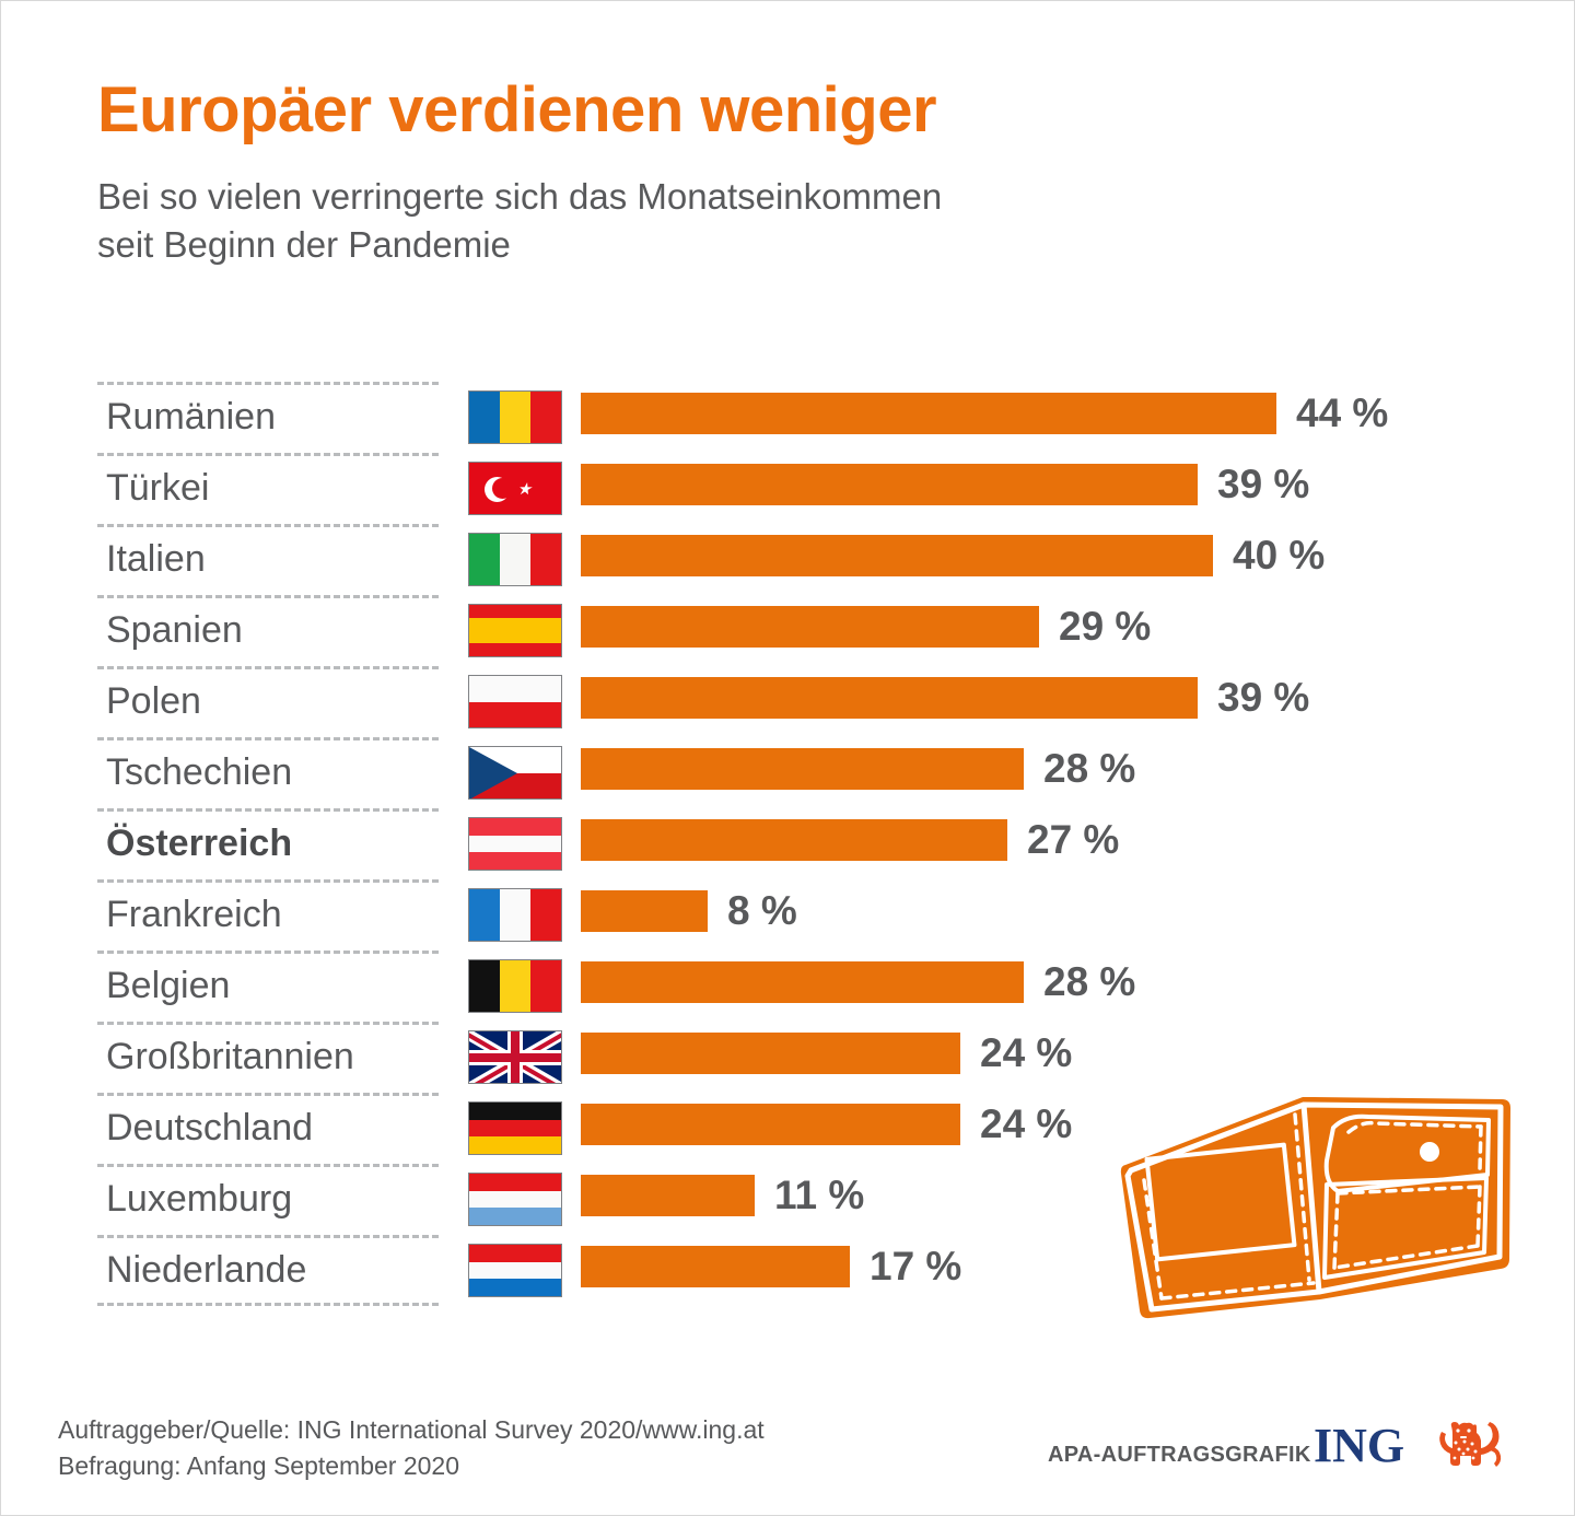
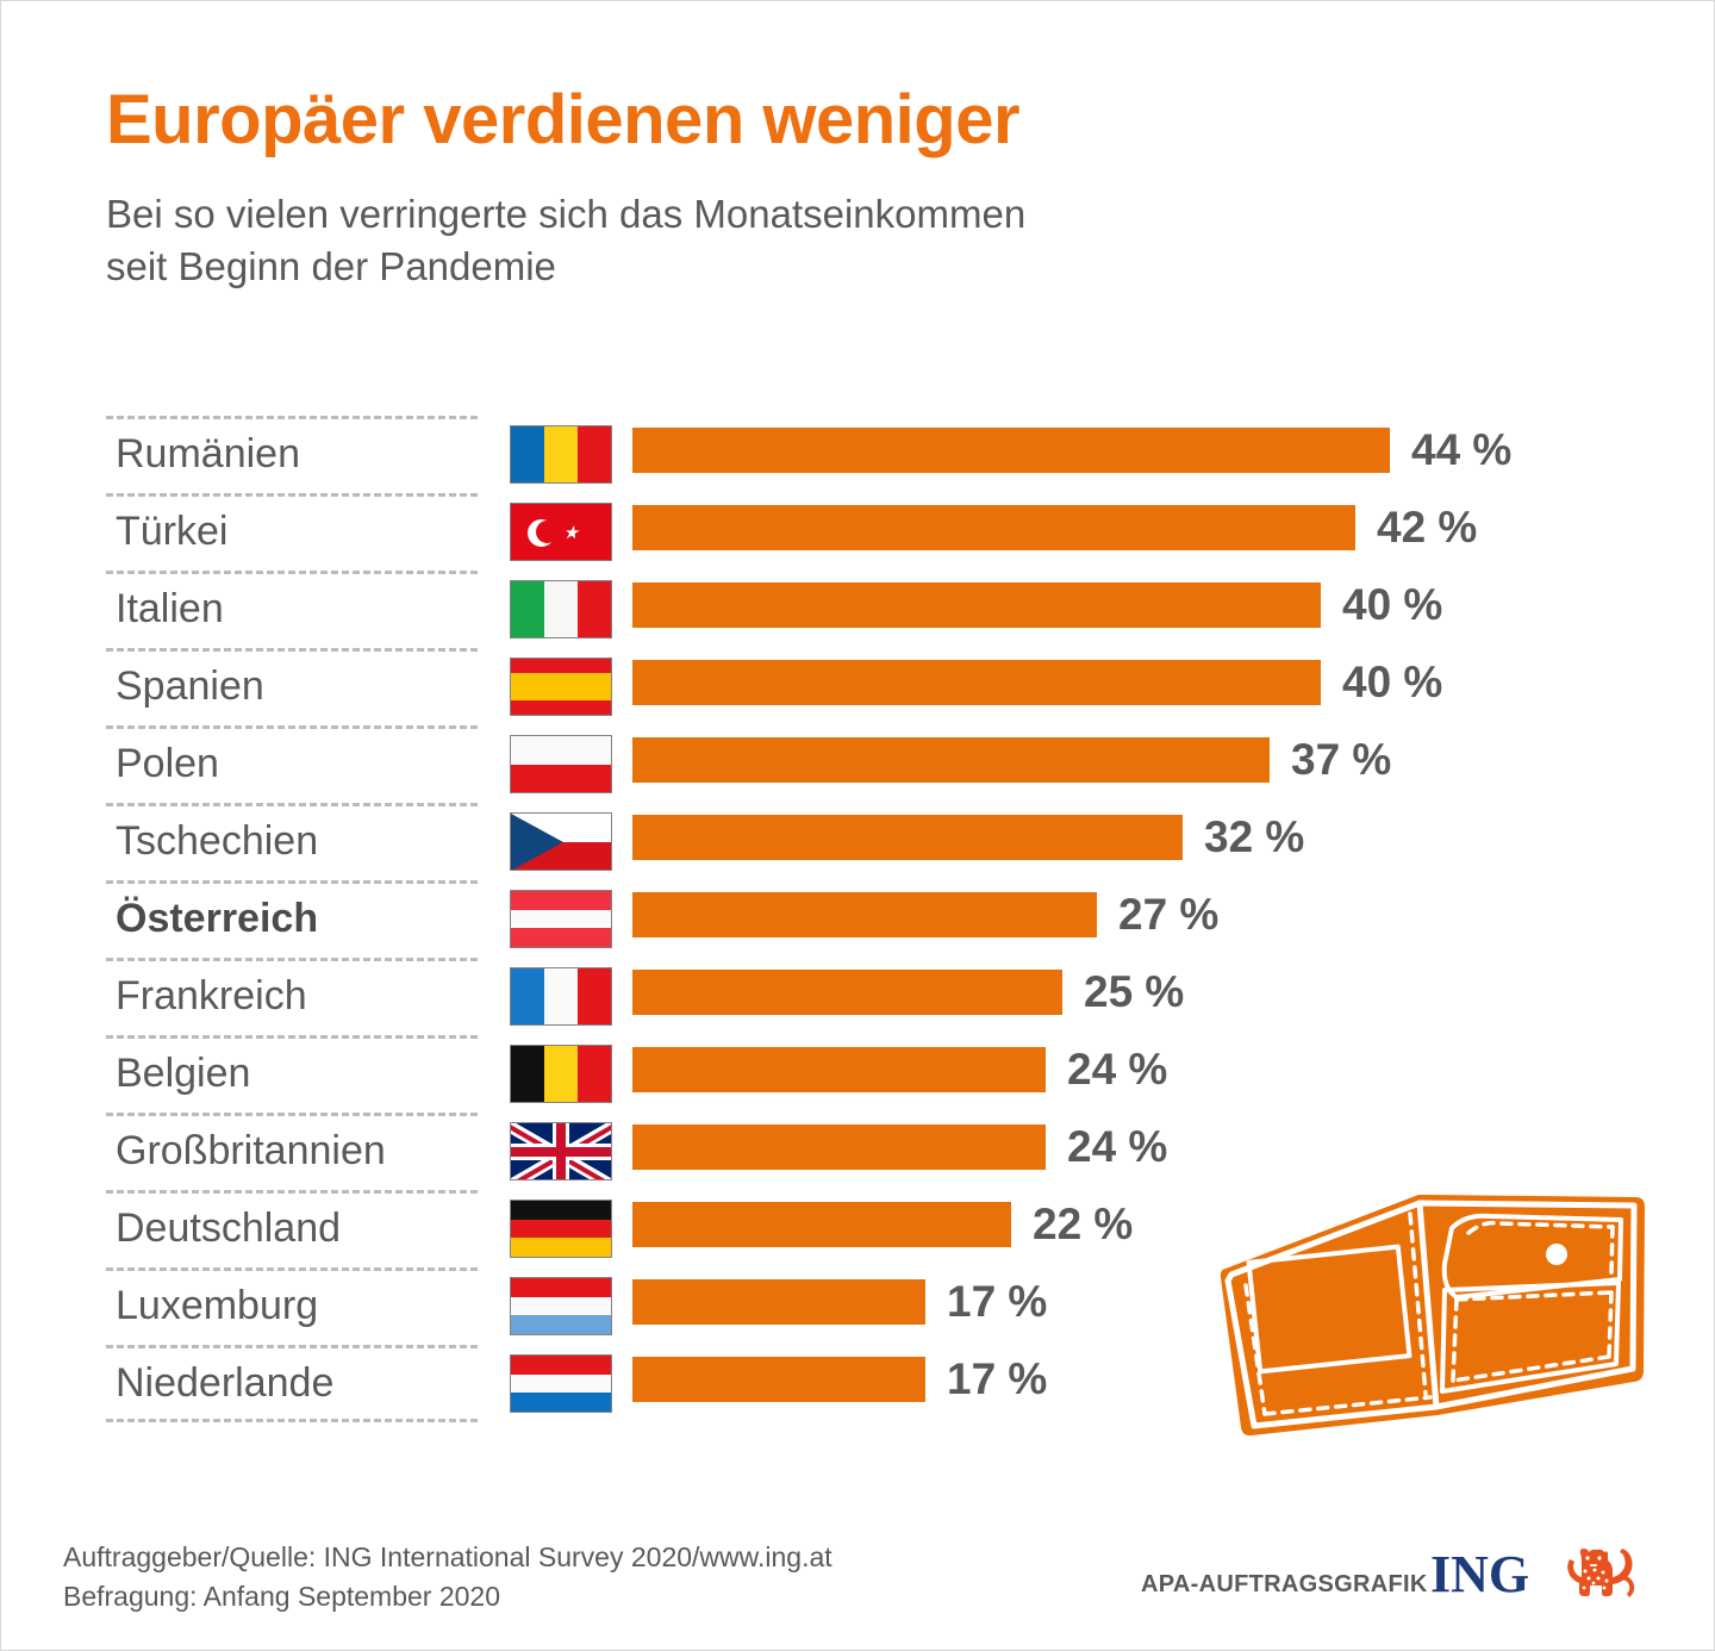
Türkei: 39 -> 42
Spanien: 29 -> 40
Polen: 39 -> 37
Tschechien: 28 -> 32
Frankreich: 8 -> 25
Belgien: 28 -> 24
Deutschland: 24 -> 22
Luxemburg: 11 -> 17
